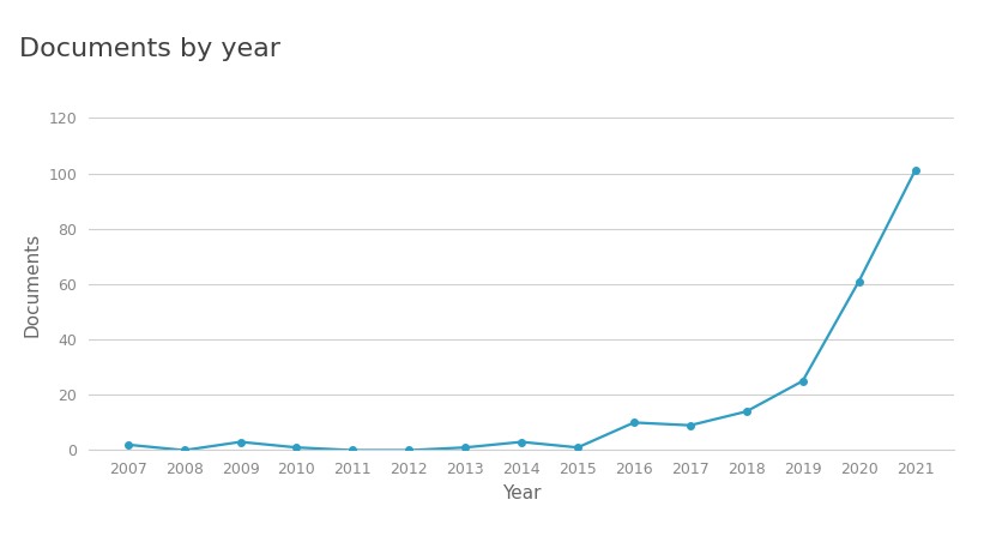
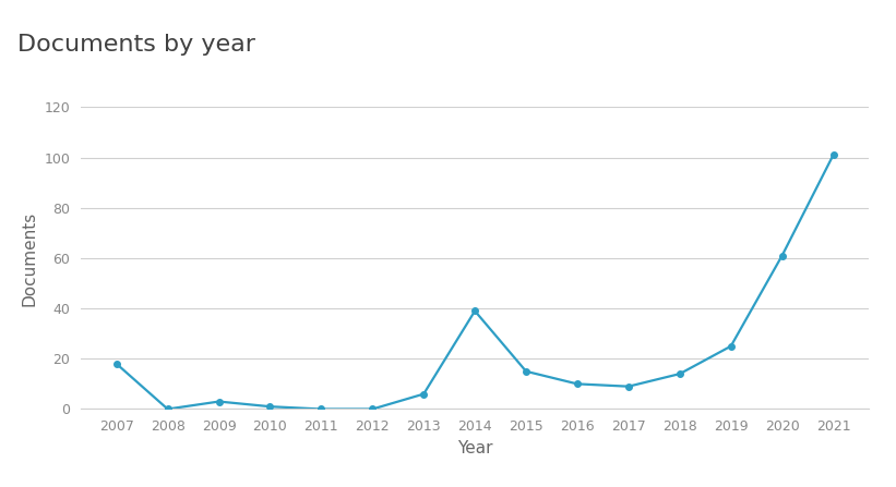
2007: 2 -> 18
2013: 1 -> 6
2014: 3 -> 39
2015: 1 -> 15
